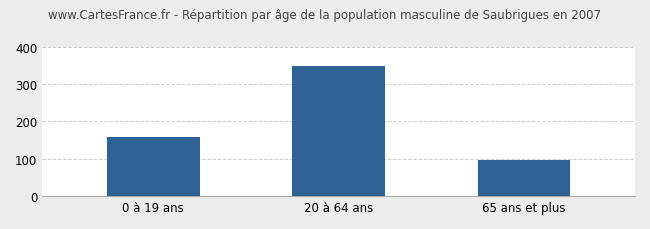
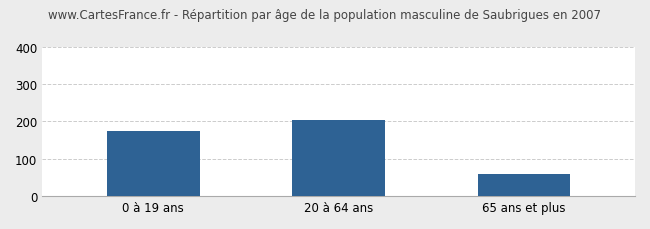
0 à 19 ans: 157 -> 175
20 à 64 ans: 348 -> 205
65 ans et plus: 97 -> 60
